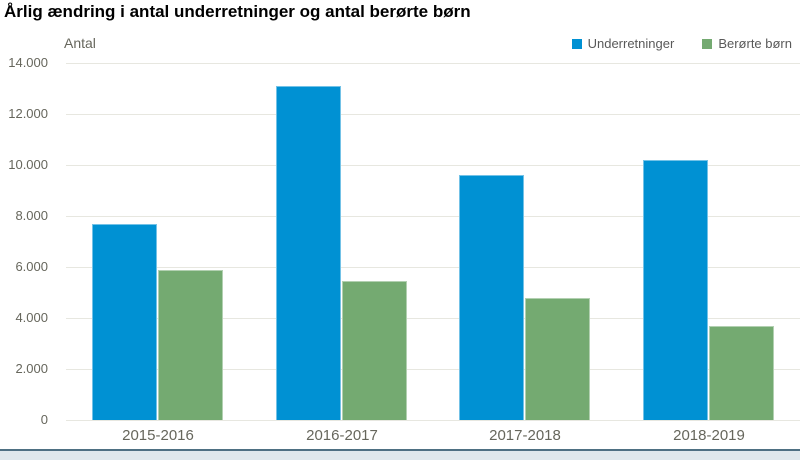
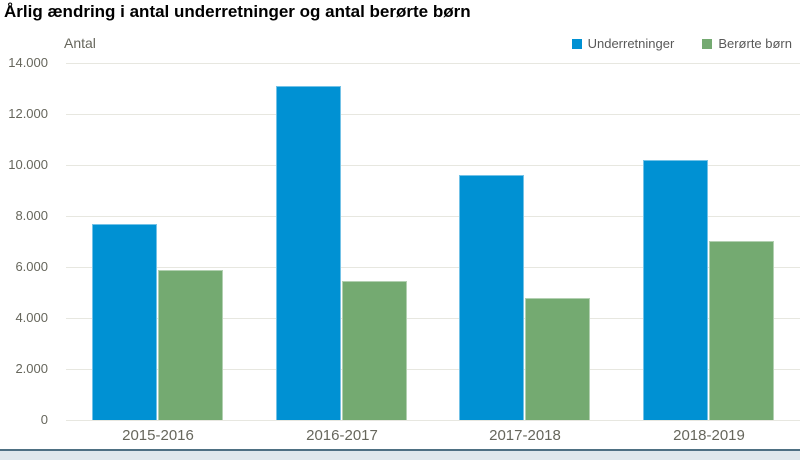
Berørte børn/2018-2019: 3700 -> 7000
